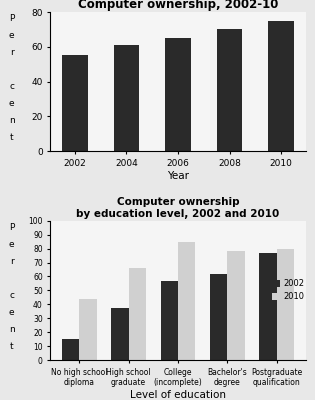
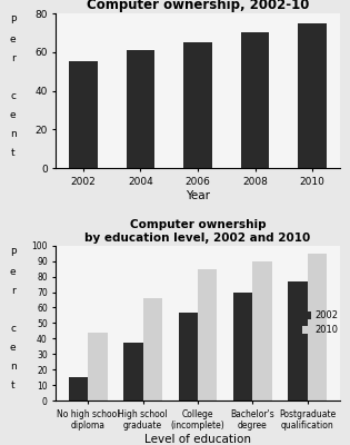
Computer ownership by education level, 2002 and 2010/2002/Bachelor's degree: 62 -> 70
Computer ownership by education level, 2002 and 2010/2010/Bachelor's degree: 78 -> 90
Computer ownership by education level, 2002 and 2010/2010/Postgraduate qualification: 80 -> 95
